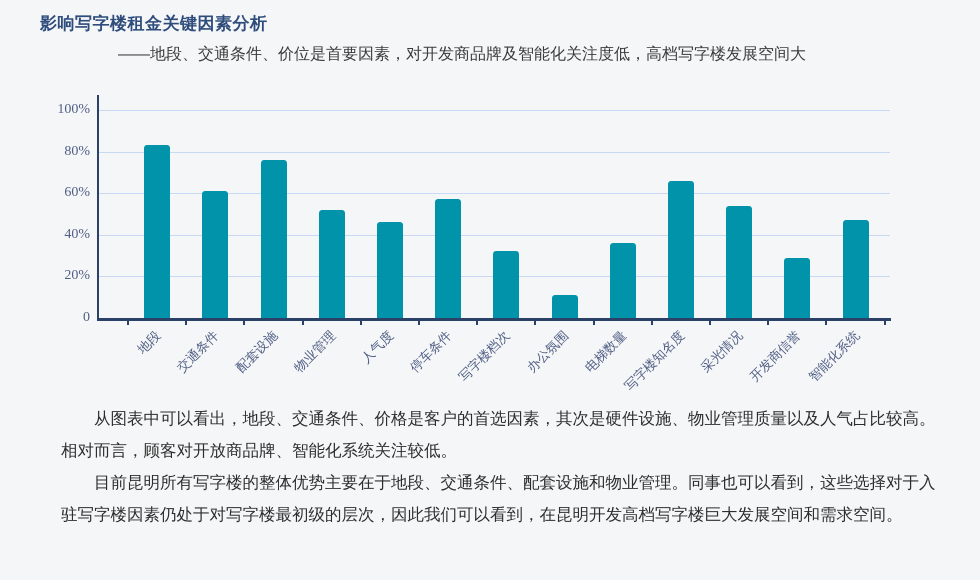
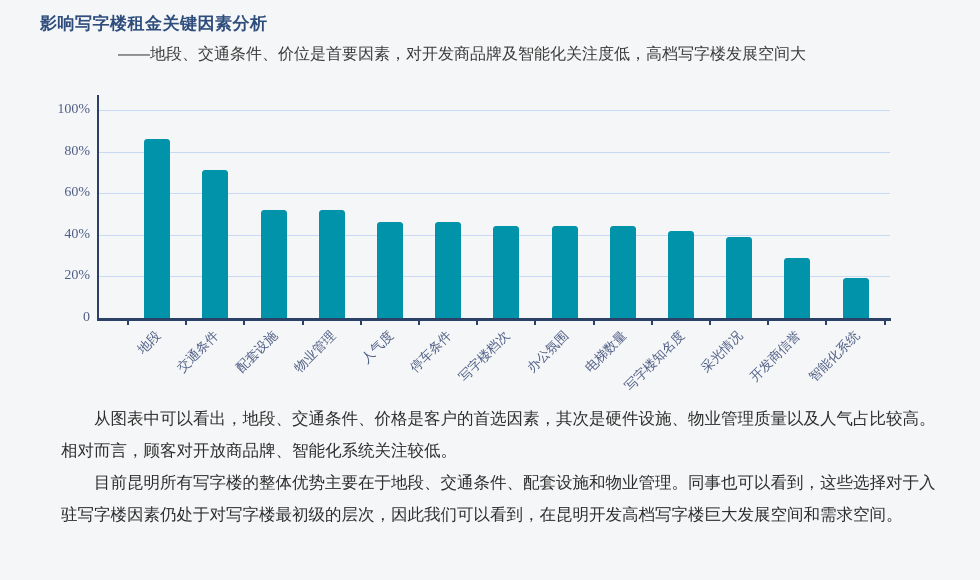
地段: 83% -> 86%
交通条件: 61% -> 71%
配套设施: 76% -> 52%
停车条件: 57% -> 46%
写字楼档次: 32% -> 44%
办公氛围: 11% -> 44%
电梯数量: 36% -> 44%
写字楼知名度: 66% -> 42%
采光情况: 54% -> 39%
智能化系统: 47% -> 19%
